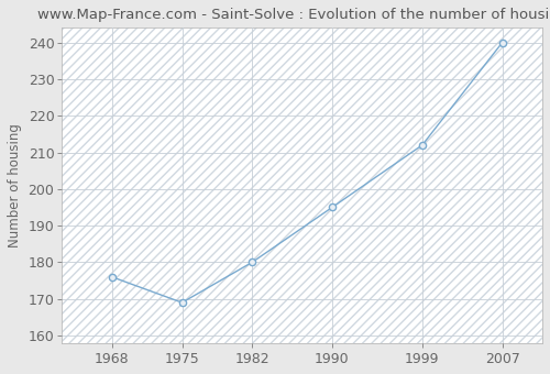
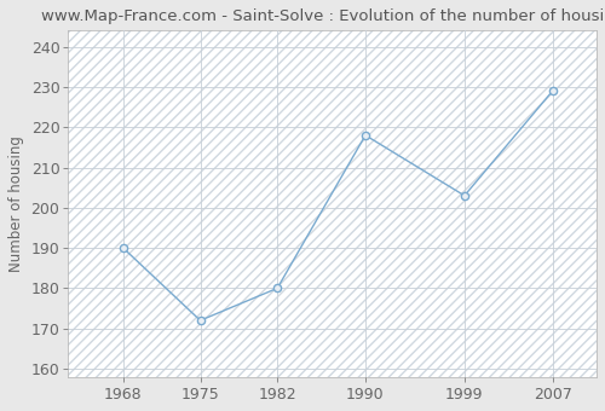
1968: 176 -> 190
1975: 169 -> 172
1990: 195 -> 218
1999: 212 -> 203
2007: 240 -> 229
